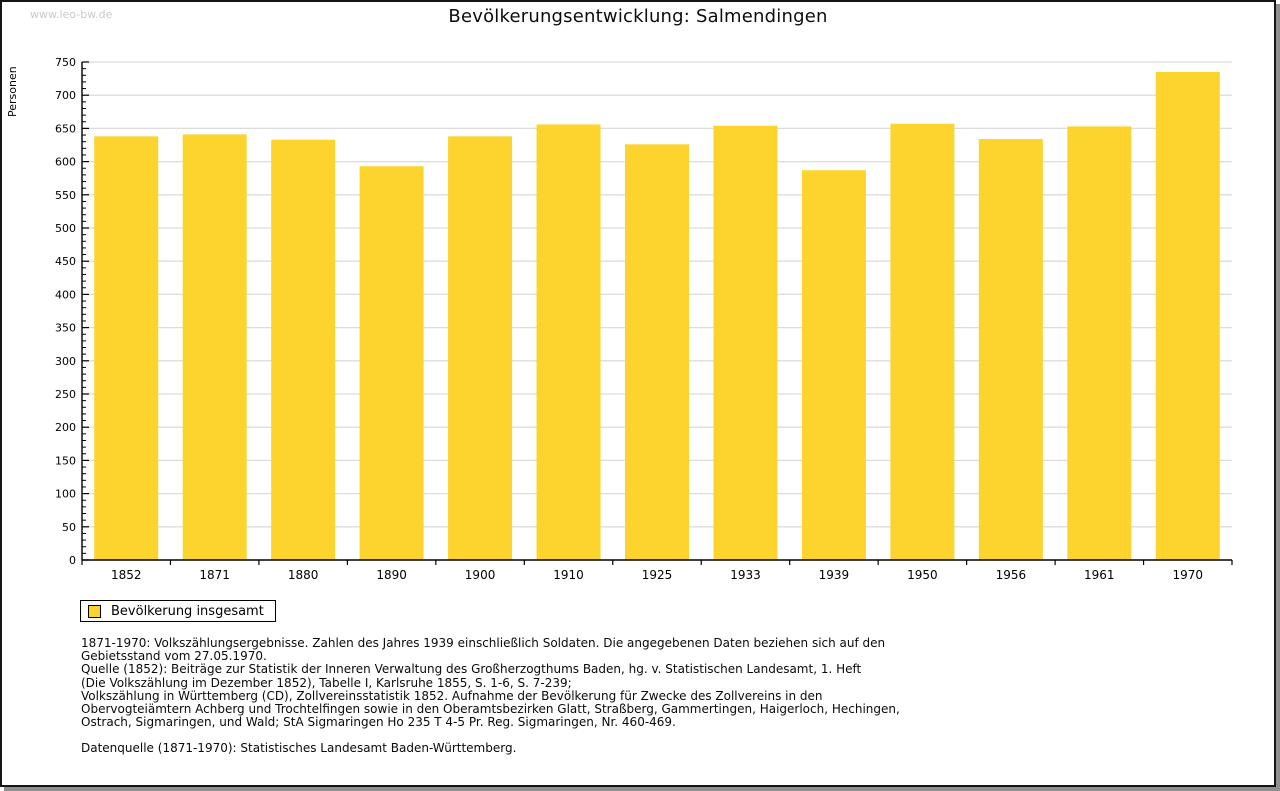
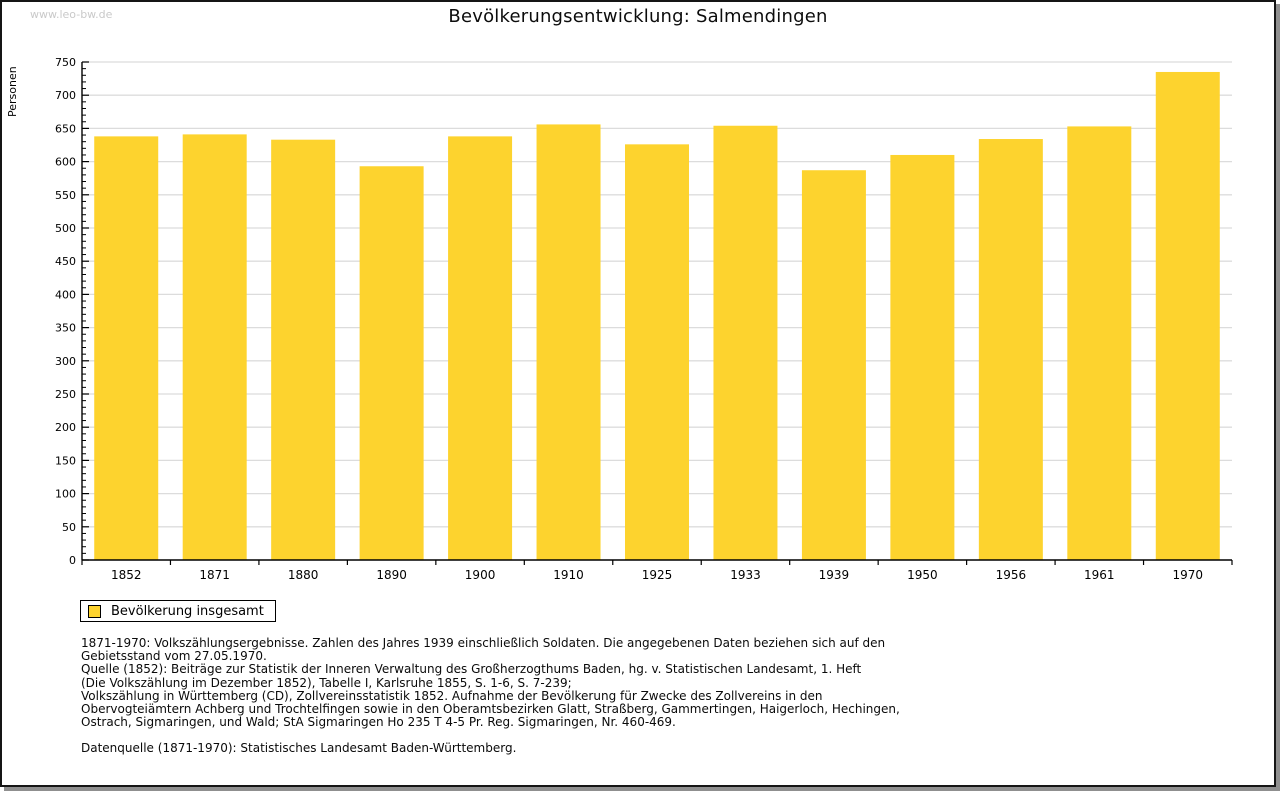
1950: 660 -> 610
